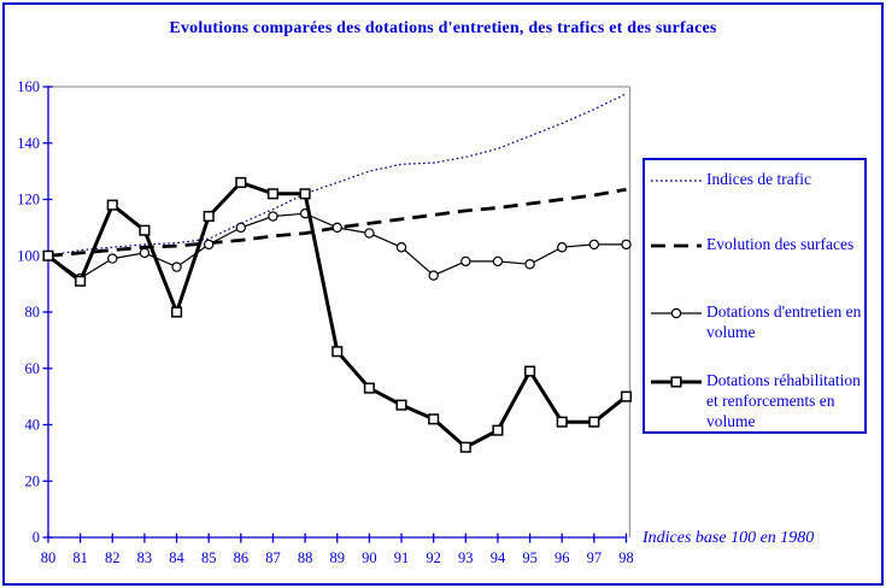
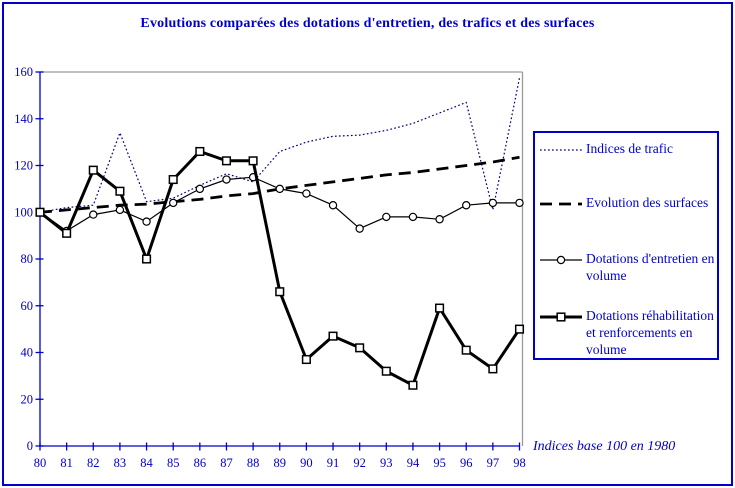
Indices de trafic/83: 104 -> 134
Indices de trafic/88: 122 -> 113
Dotations réhabilitation et renforcements en volume/90: 53 -> 37
Dotations réhabilitation et renforcements en volume/94: 38 -> 26
Indices de trafic/97: 152 -> 101
Dotations réhabilitation et renforcements en volume/97: 41 -> 33
